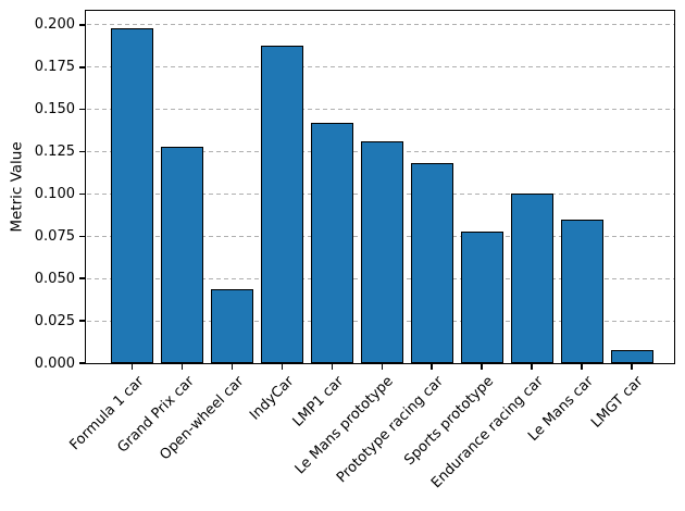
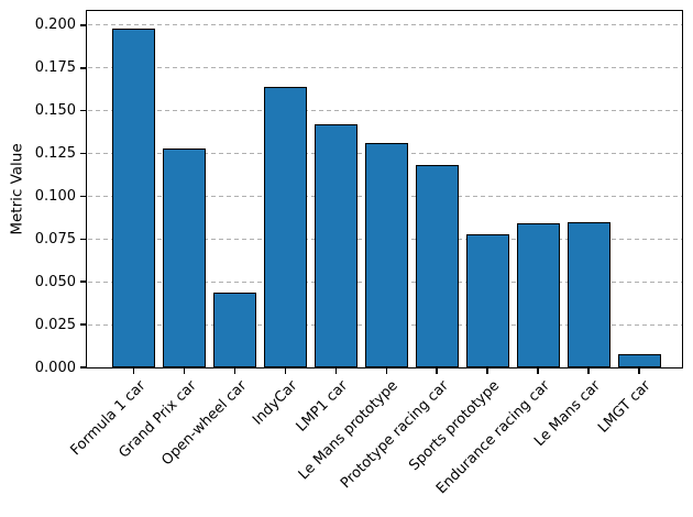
IndyCar: 0.188 -> 0.164
Endurance racing car: 0.100 -> 0.084
